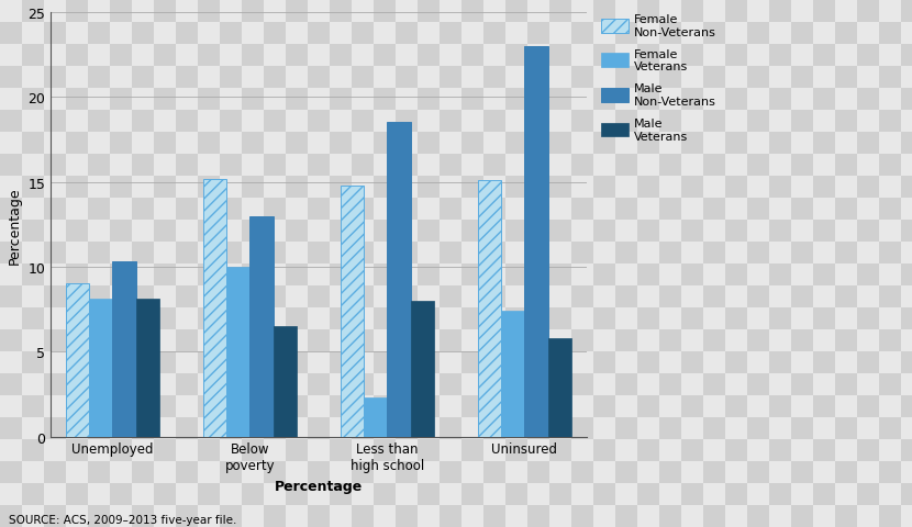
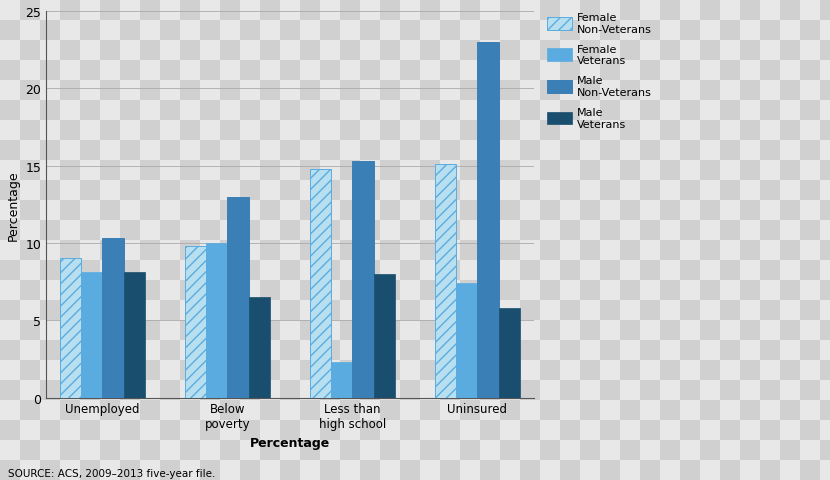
Female Non-Veterans/Below poverty: 15.2 -> 9.8
Male Non-Veterans/Less than high school: 18.5 -> 15.3
